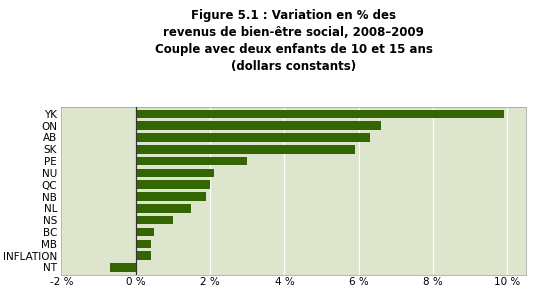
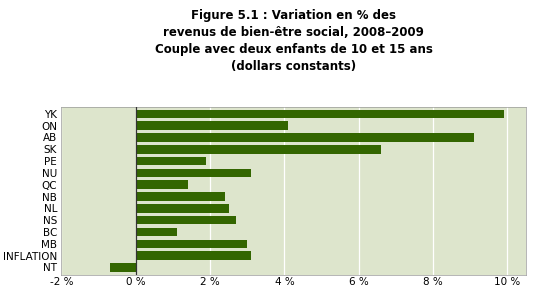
ON: 6.6 % -> 4.1 %
AB: 6.3 % -> 9.1 %
SK: 5.9 % -> 6.6 %
PE: 3.0 % -> 1.9 %
NU: 2.1 % -> 3.1 %
QC: 2.0 % -> 1.4 %
NB: 1.9 % -> 2.4 %
NL: 1.5 % -> 2.5 %
NS: 1.0 % -> 2.7 %
BC: 0.5 % -> 1.1 %
MB: 0.4 % -> 3.0 %
INFLATION: 0.4 % -> 3.1 %
